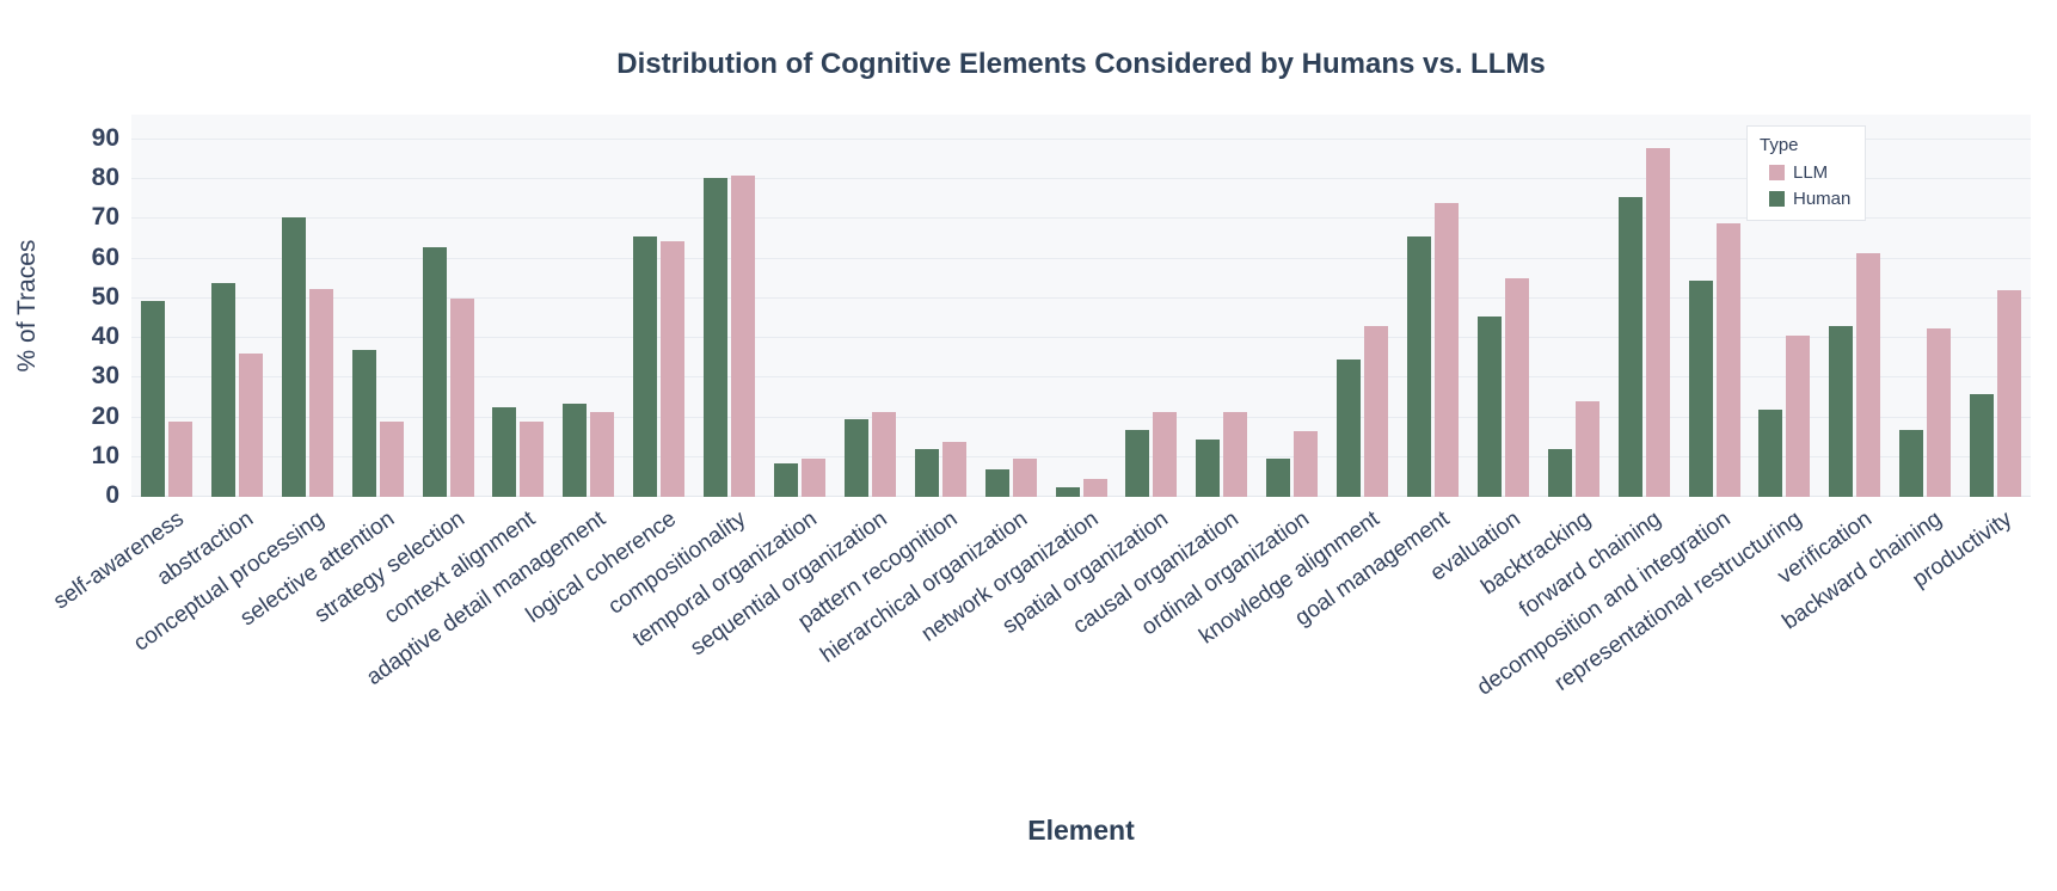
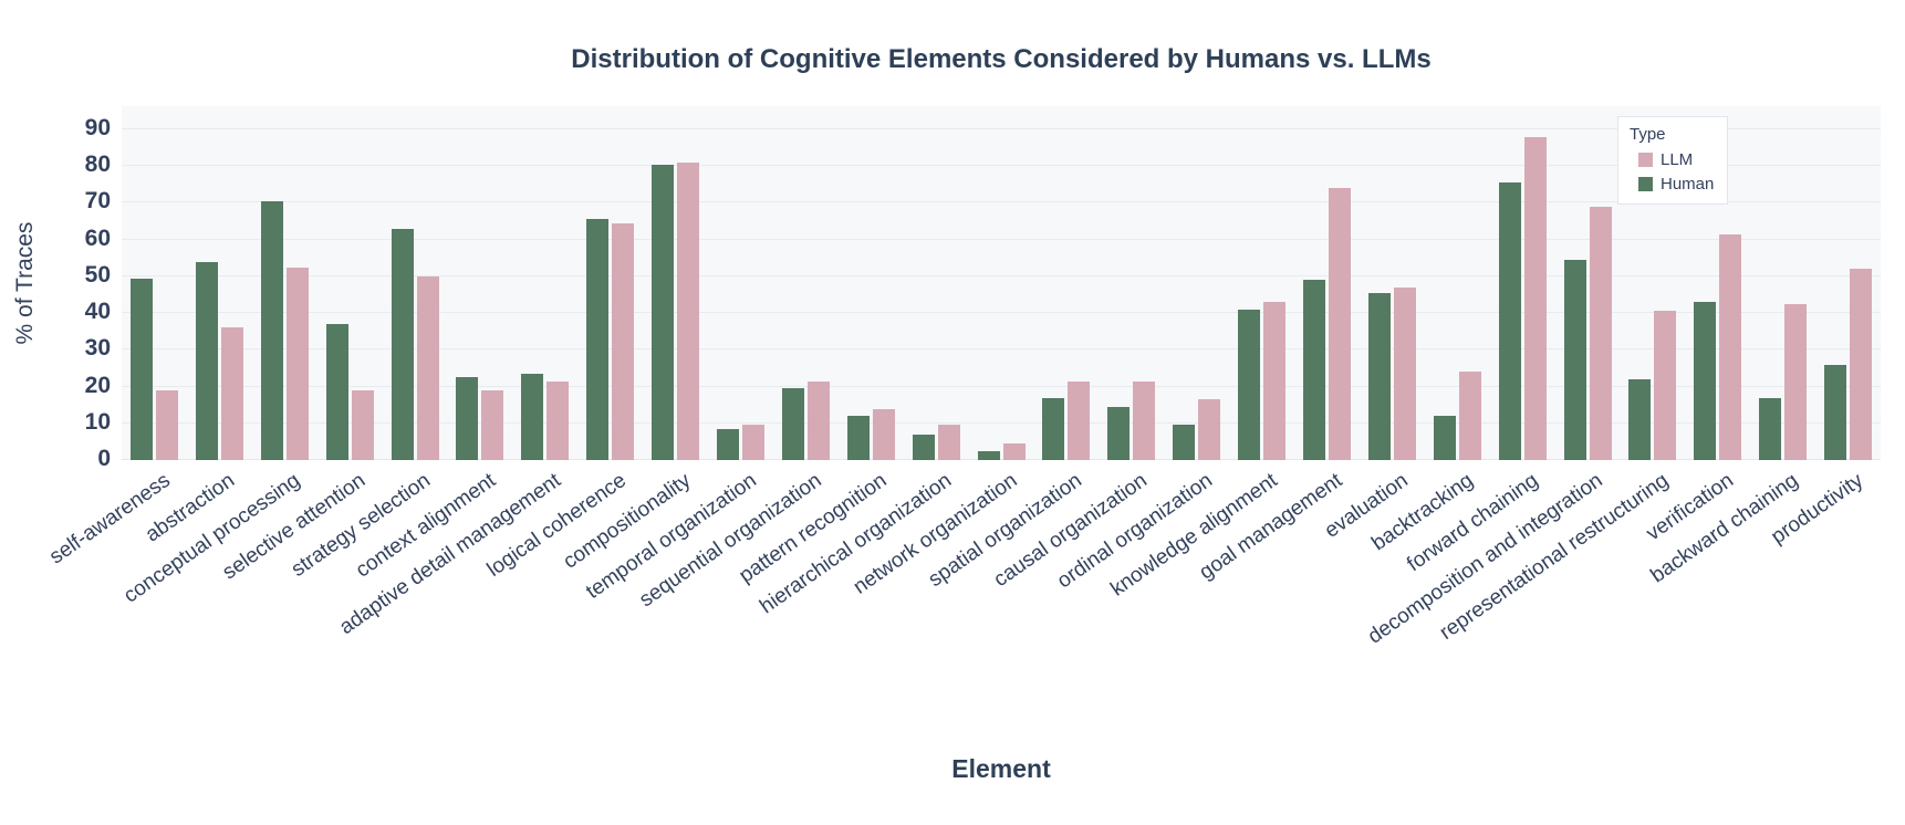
Human/knowledge alignment: 34 -> 41
Human/goal management: 66 -> 49
LLM/evaluation: 55 -> 47
